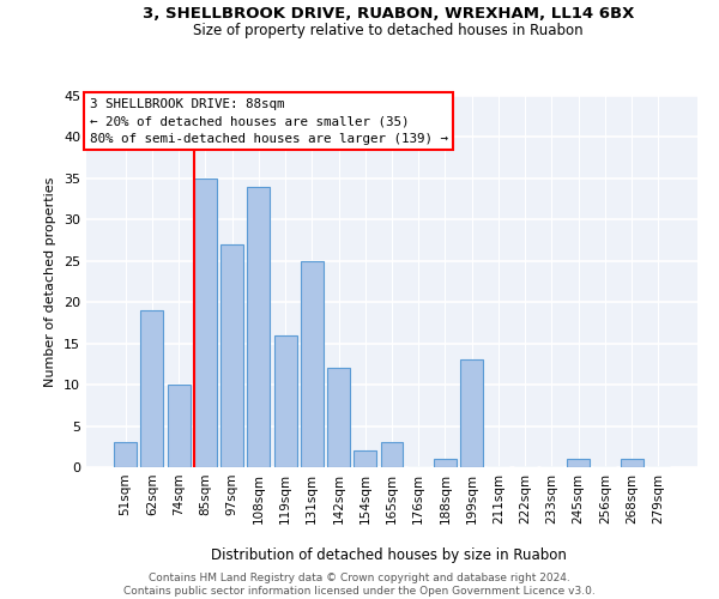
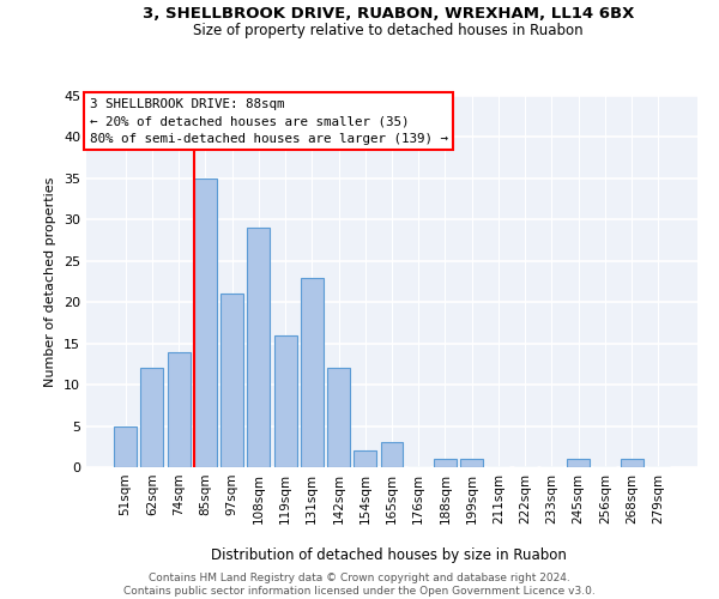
51sqm: 3 -> 5
62sqm: 19 -> 12
74sqm: 10 -> 14
97sqm: 27 -> 21
108sqm: 34 -> 29
131sqm: 25 -> 23
199sqm: 13 -> 1
